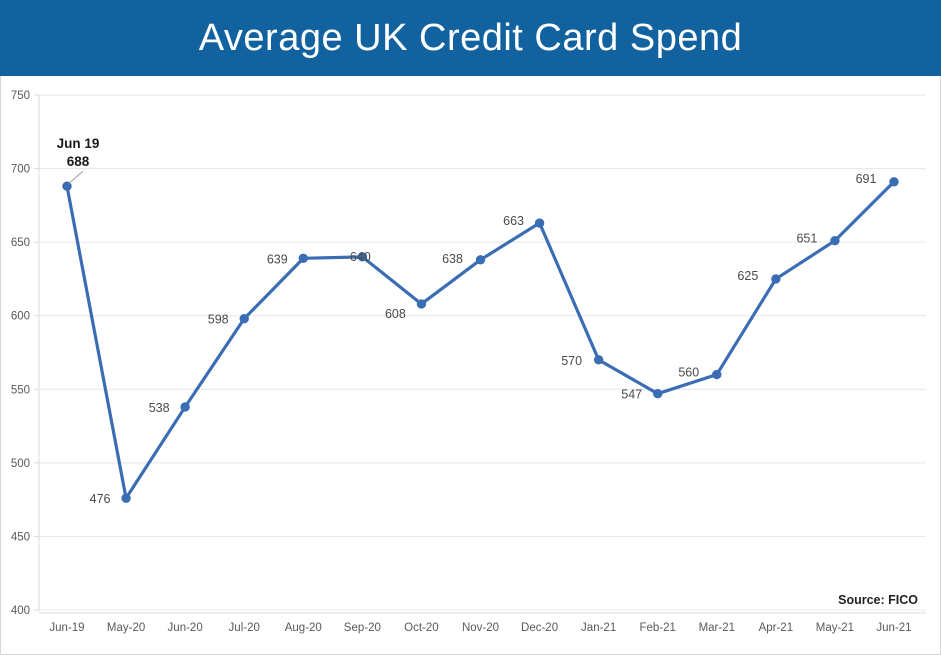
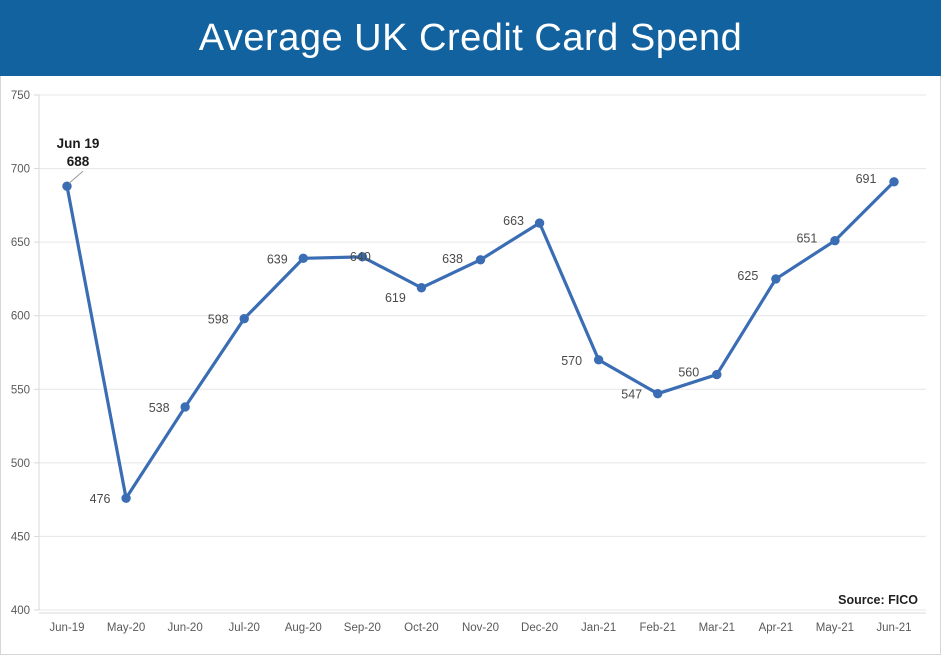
Oct-20: 608 -> 619
